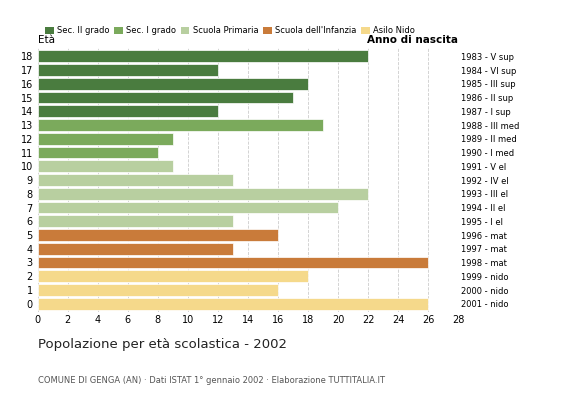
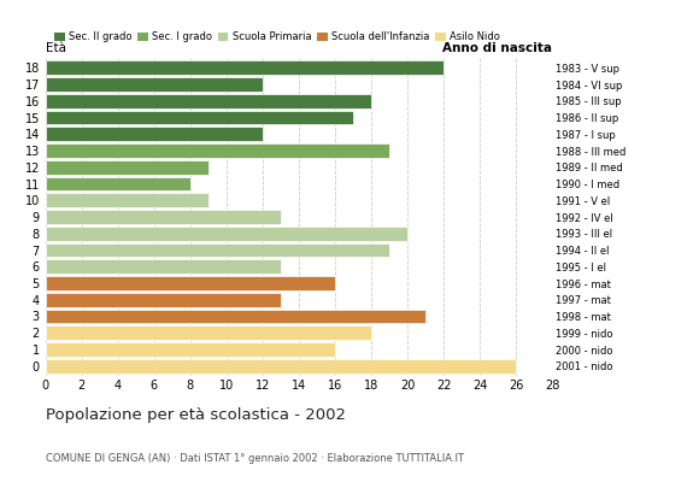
8: 22 -> 20
7: 20 -> 19
3: 26 -> 21
